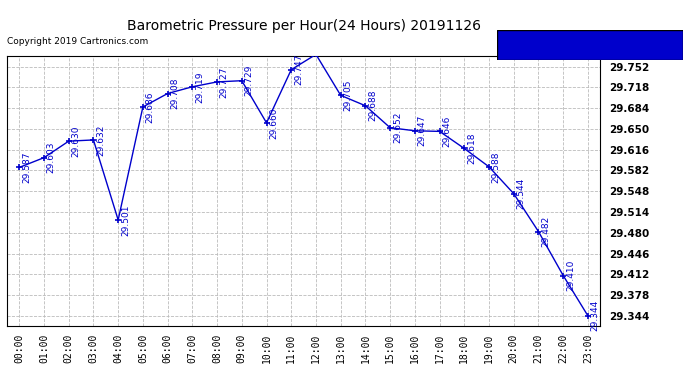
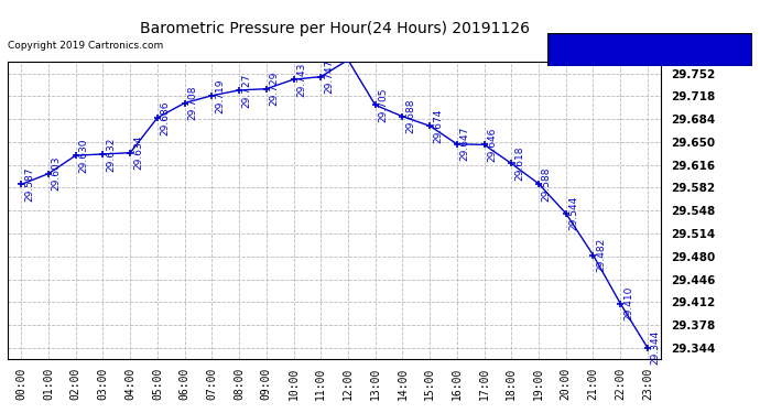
04:00: 29.501 -> 29.634
10:00: 29.660 -> 29.743
15:00: 29.652 -> 29.674
